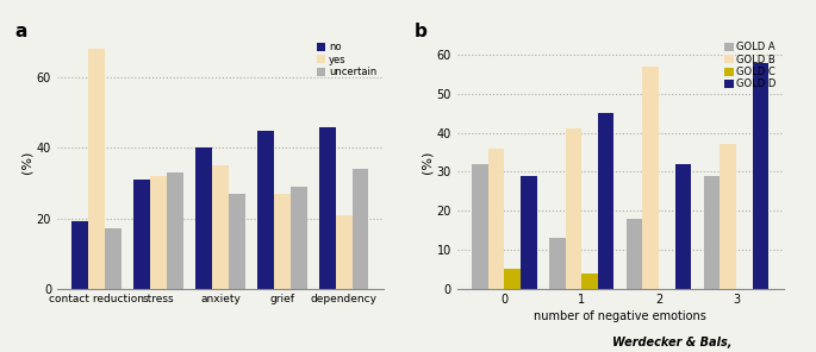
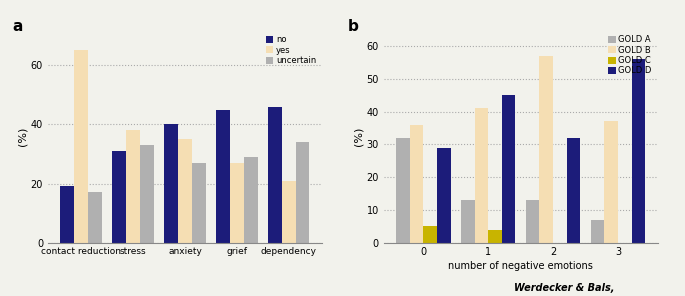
yes/contact reduction: 68 -> 65
yes/stress: 32 -> 38
GOLD A/2: 18 -> 13
GOLD A/3: 29 -> 7
GOLD D/3: 58 -> 56
